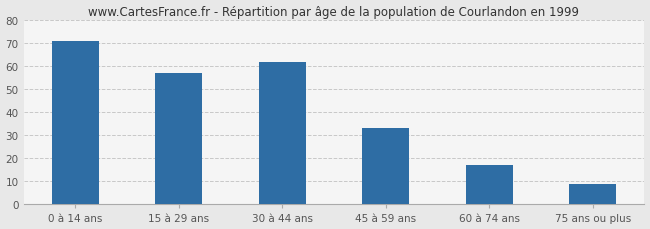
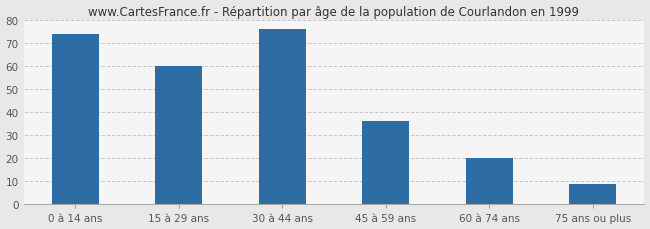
0 à 14 ans: 71 -> 74
15 à 29 ans: 57 -> 60
30 à 44 ans: 62 -> 76
45 à 59 ans: 33 -> 36
60 à 74 ans: 17 -> 20
